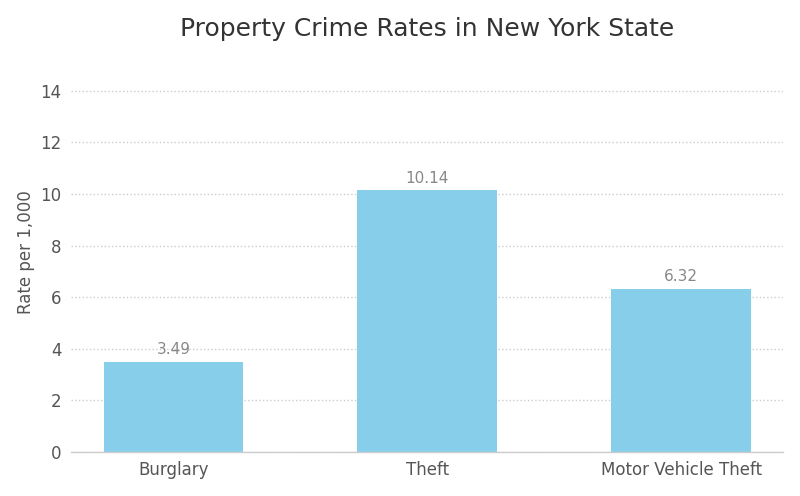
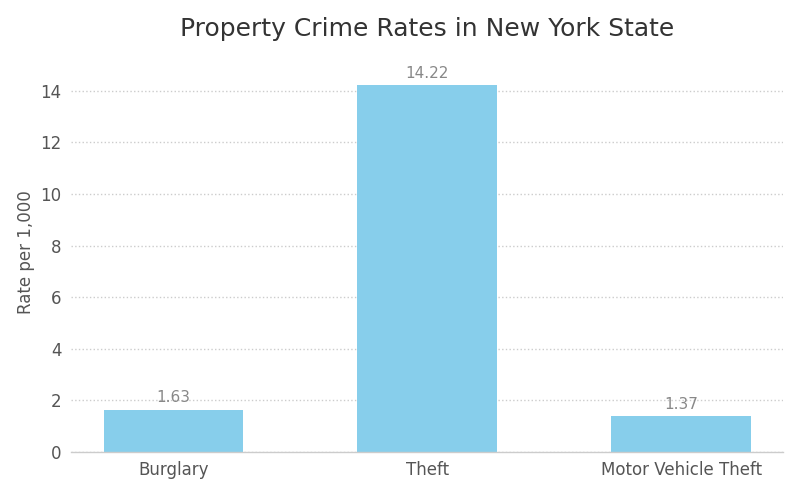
Burglary: 3.49 -> 1.63
Theft: 10.14 -> 14.22
Motor Vehicle Theft: 6.32 -> 1.37
